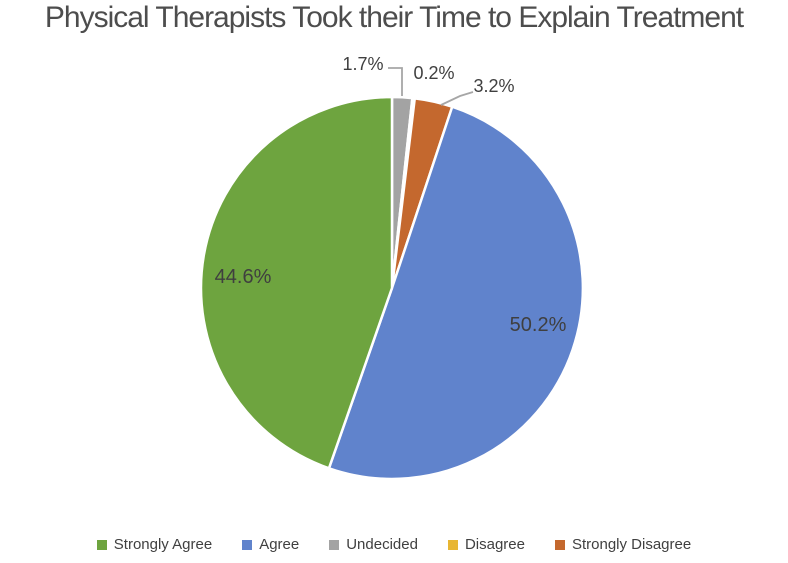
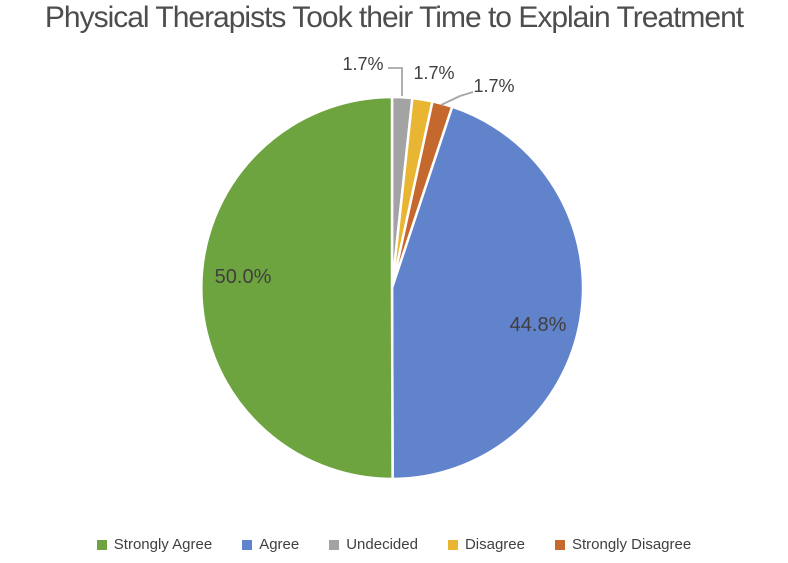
Disagree: 0.2% -> 1.7%
Strongly Disagree: 3.2% -> 1.7%
Agree: 50.2% -> 44.8%
Strongly Agree: 44.6% -> 50.0%
